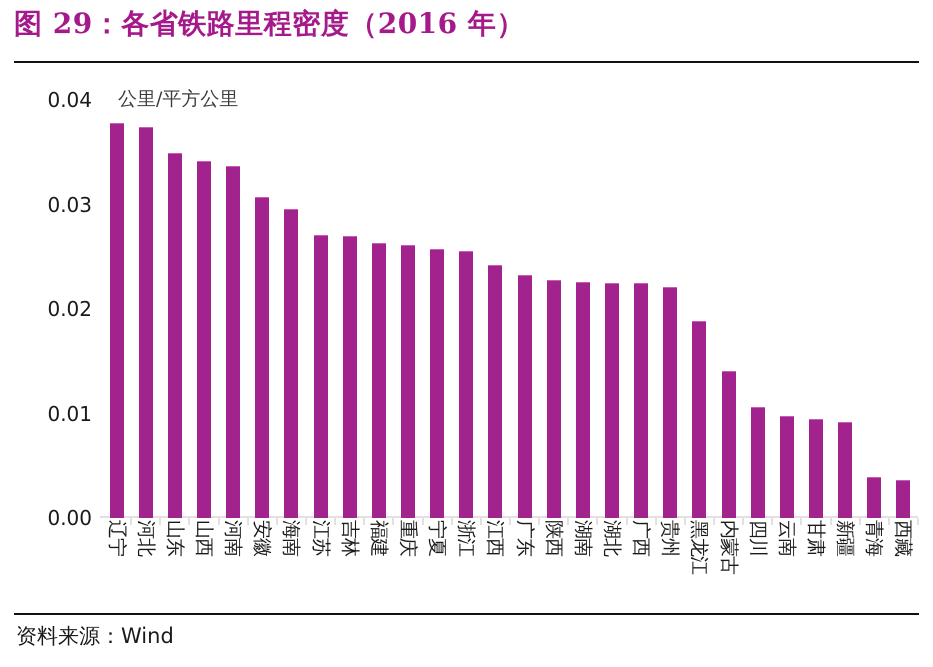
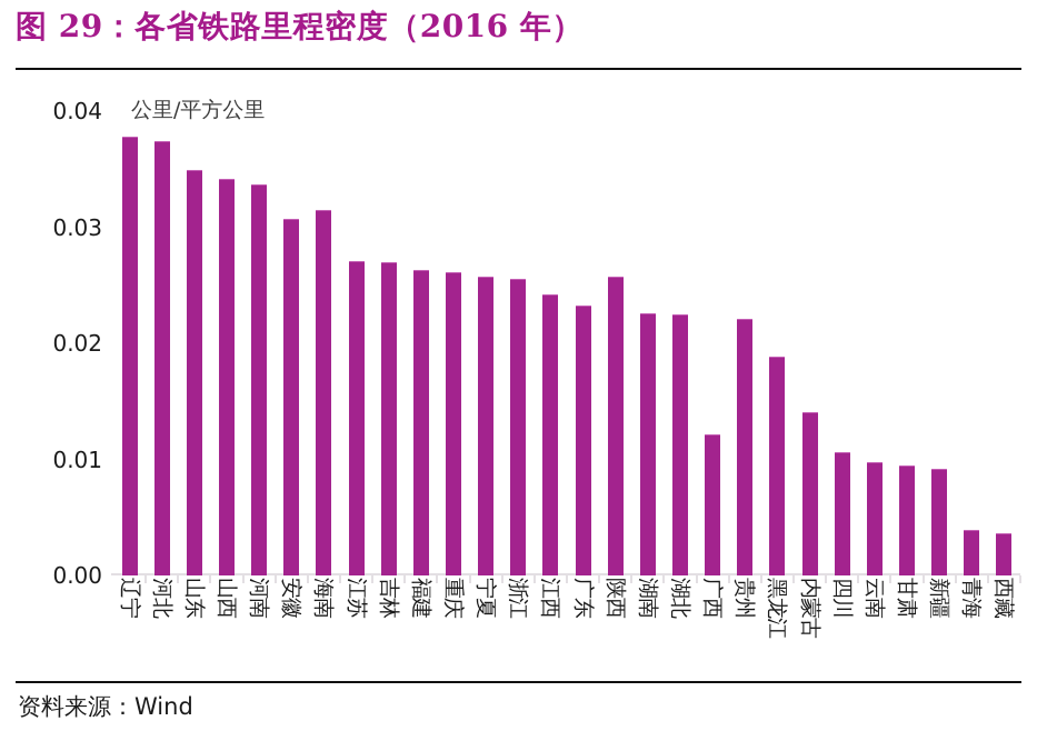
海南: 0.0295 -> 0.0314
陕西: 0.0227 -> 0.0256
广西: 0.0224 -> 0.0121
